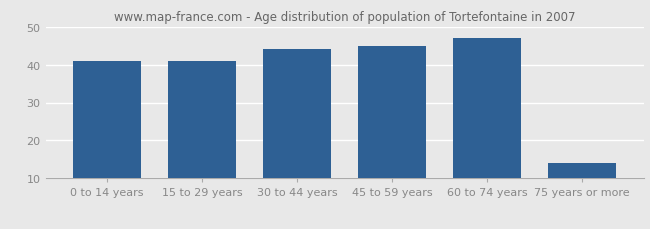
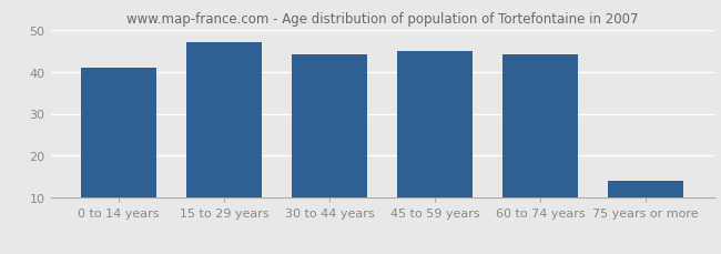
15 to 29 years: 41 -> 47
60 to 74 years: 47 -> 44
